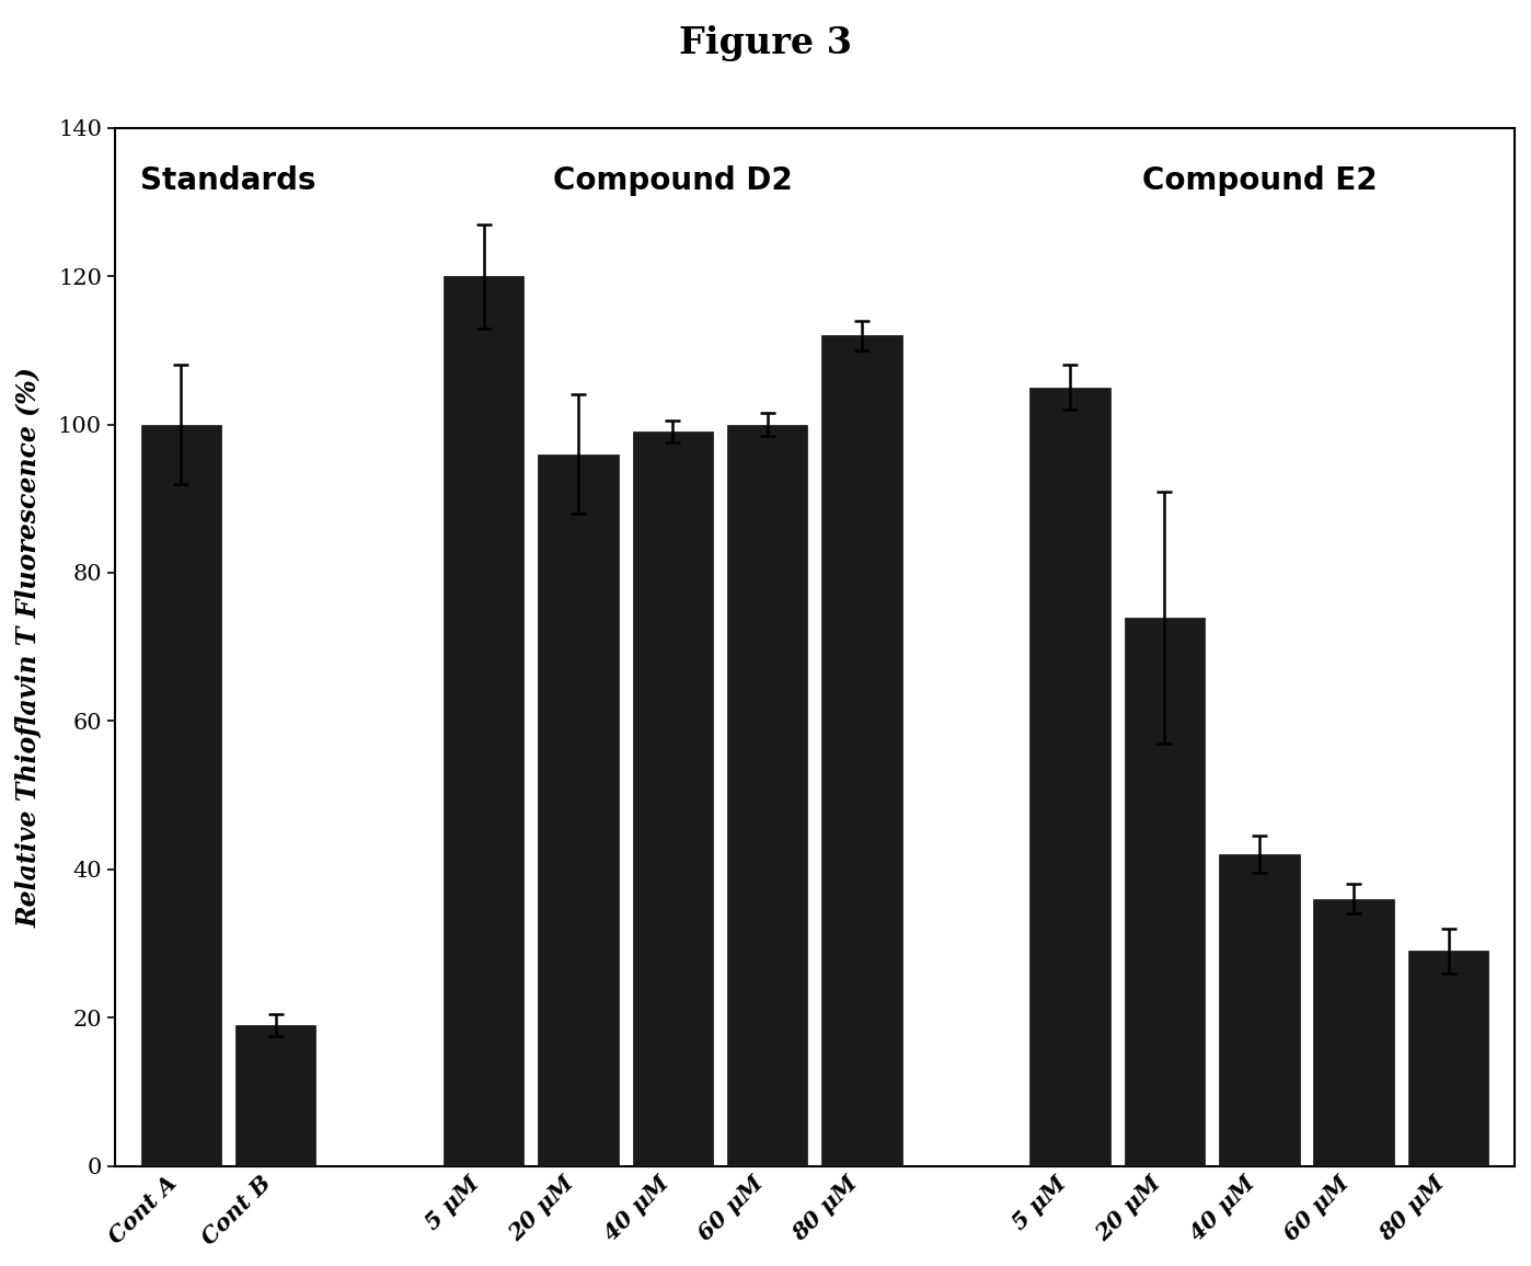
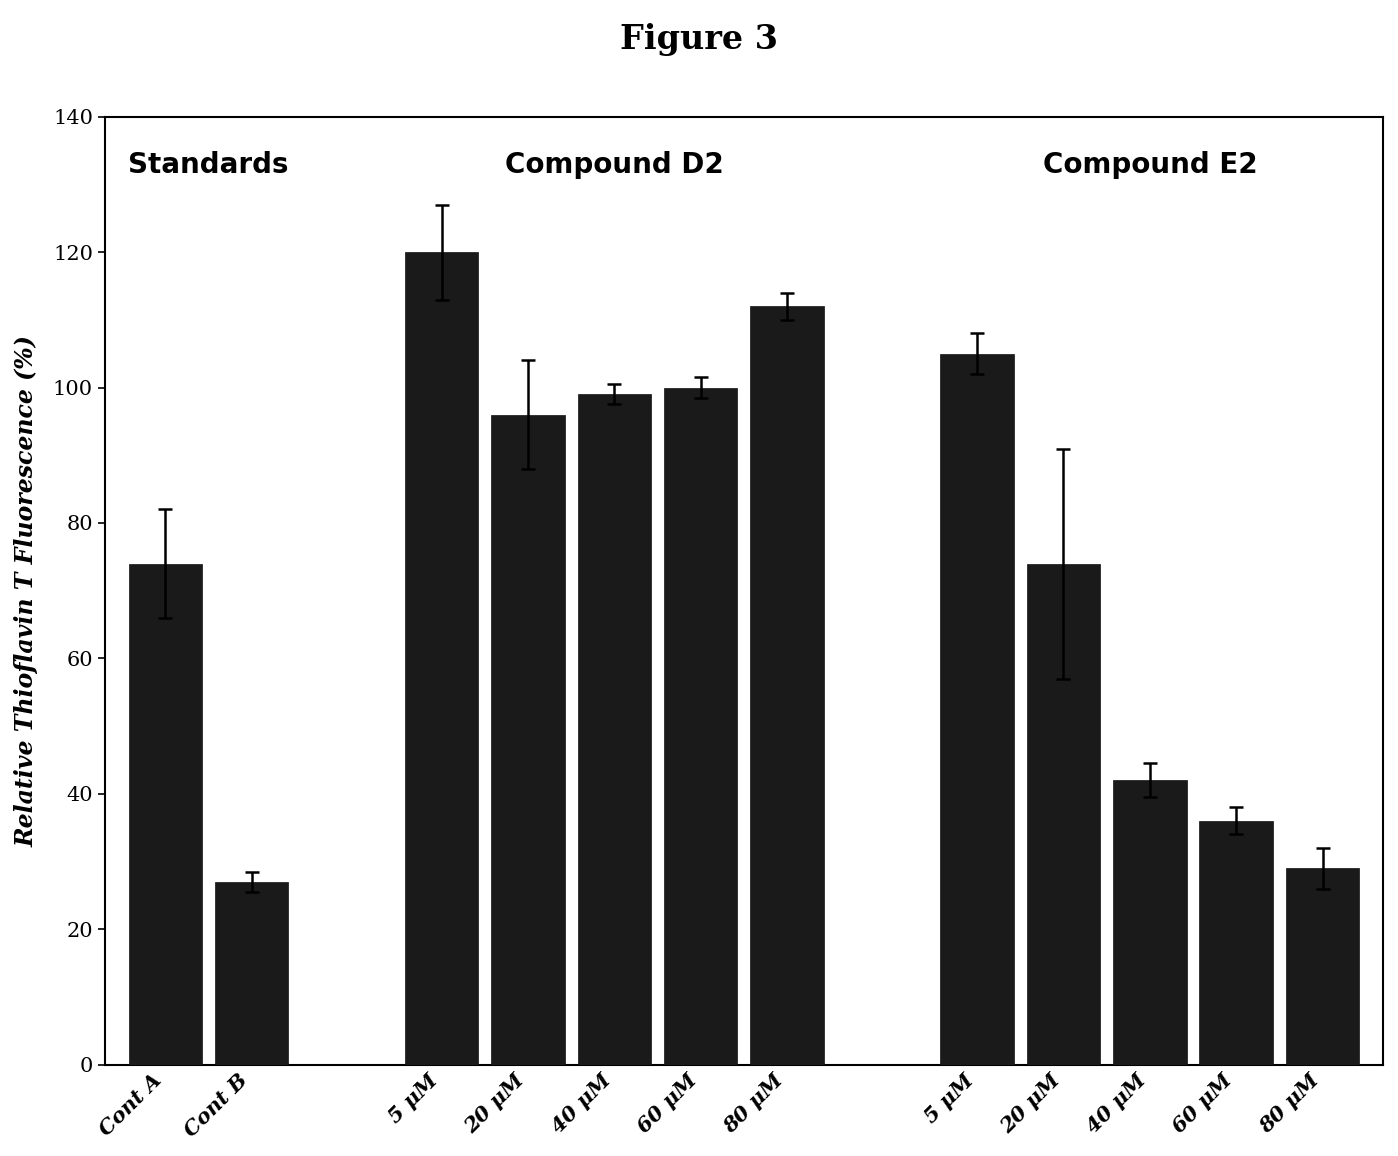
Cont A: 100 -> 74
Cont B: 19 -> 27
